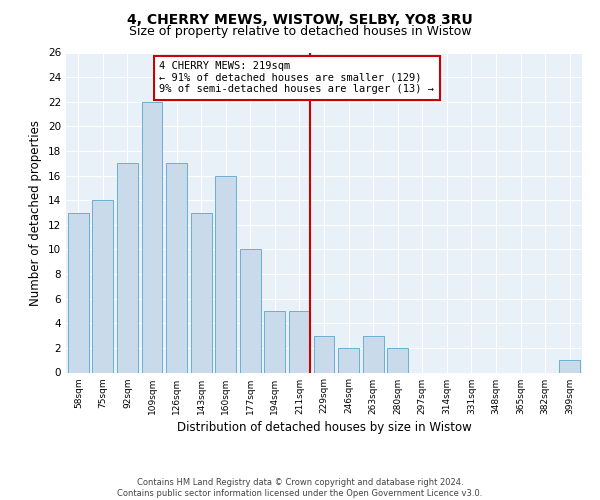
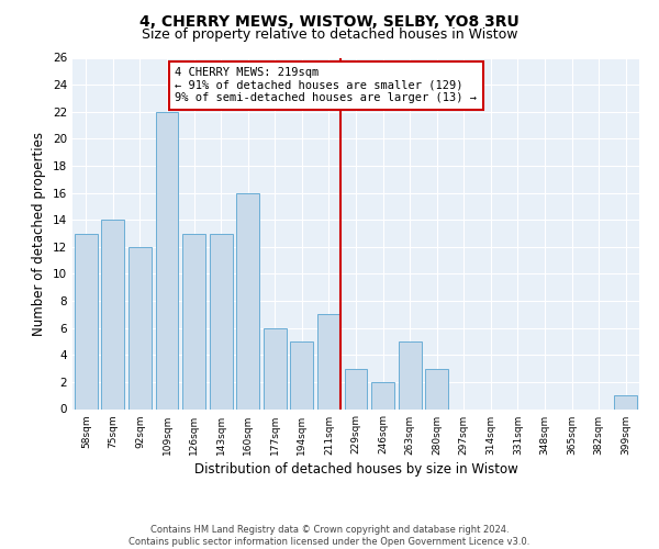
92sqm: 17 -> 12
126sqm: 17 -> 13
177sqm: 10 -> 6
211sqm: 5 -> 7
263sqm: 3 -> 5
280sqm: 2 -> 3
